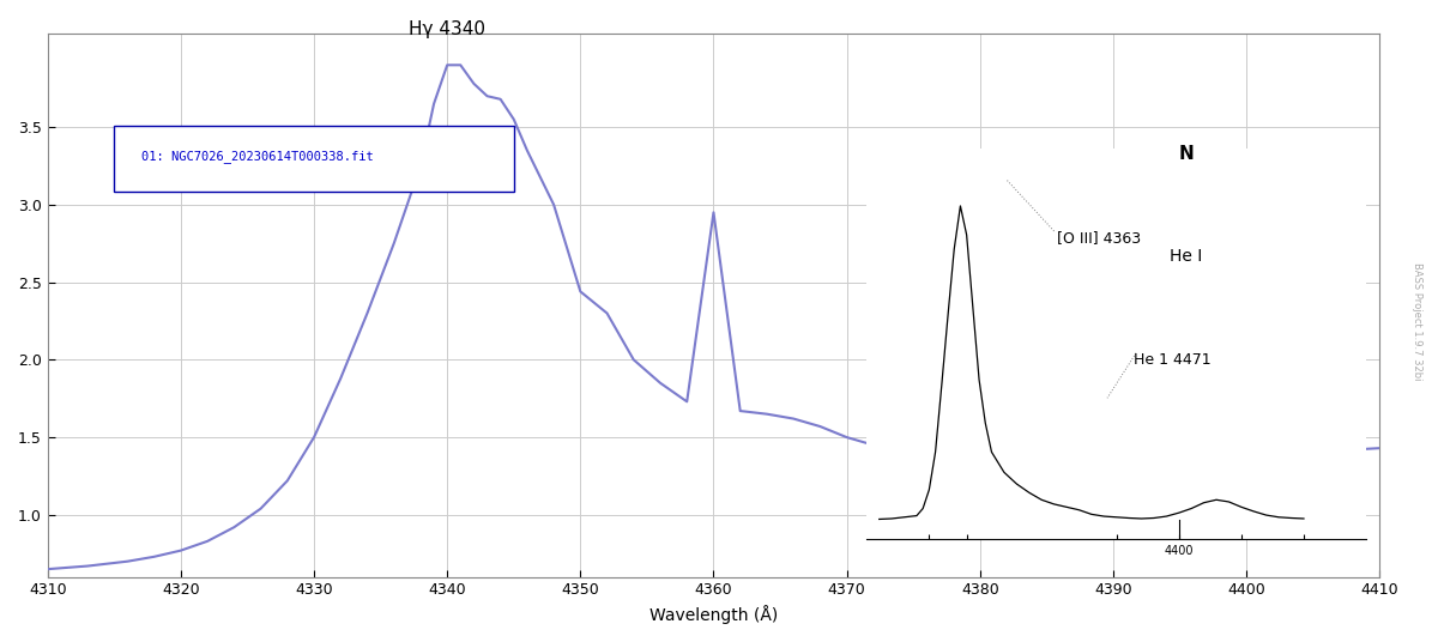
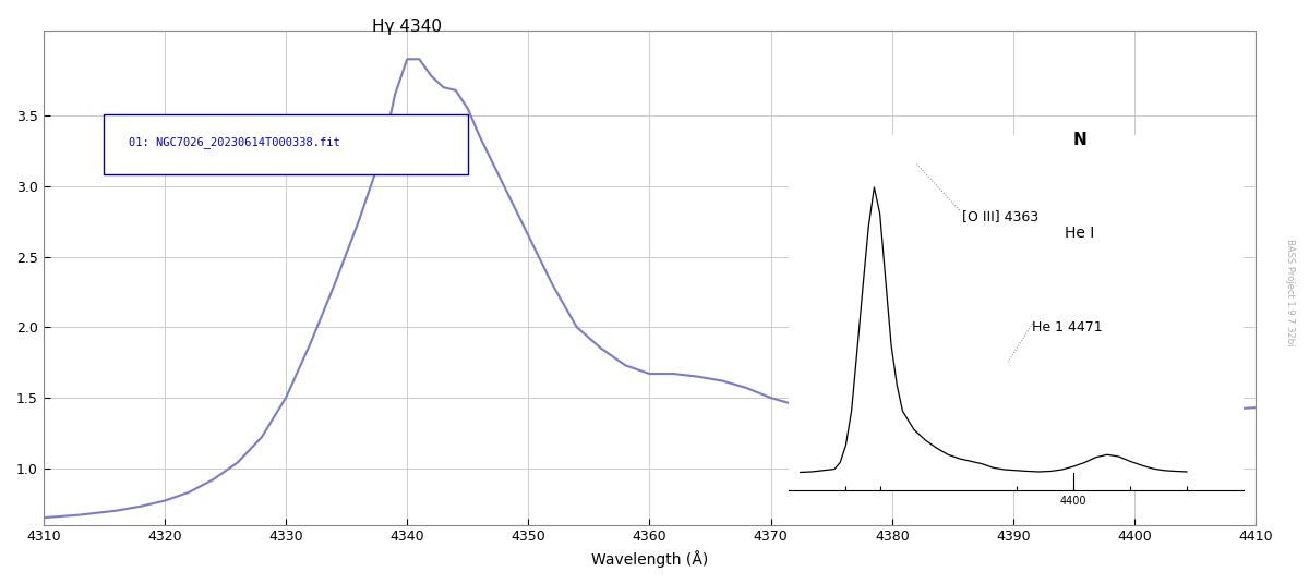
4350: 2.44 -> 2.65
4360: 2.95 -> 1.67
